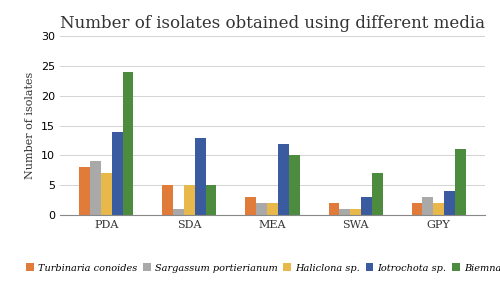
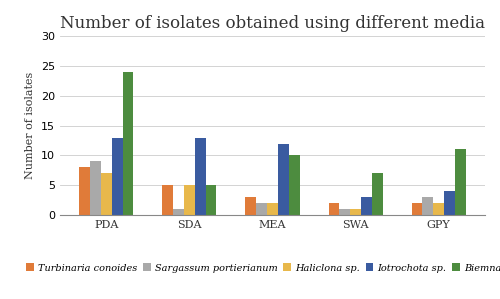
Iotrochota sp./PDA: 14 -> 13
